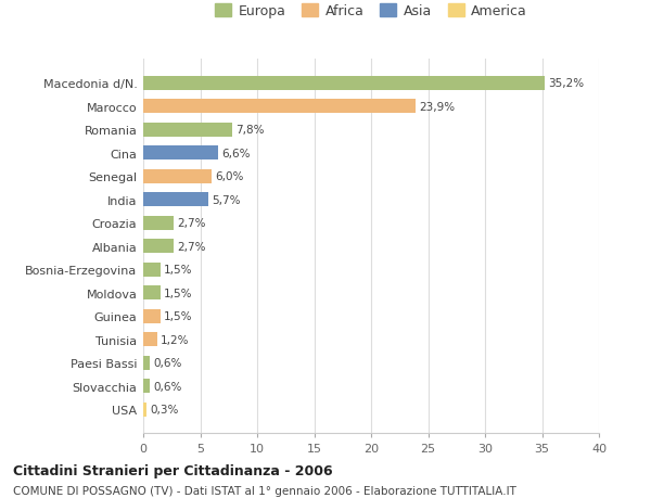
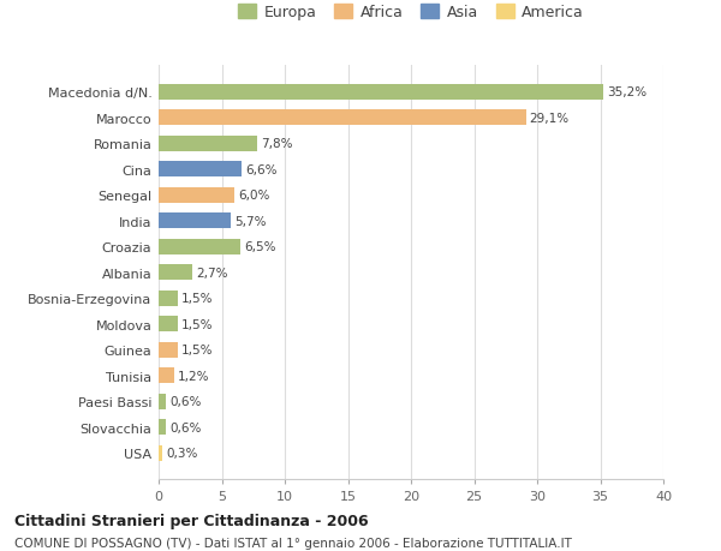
Marocco: 23,9% -> 29,1%
Croazia: 2,7% -> 6,5%
